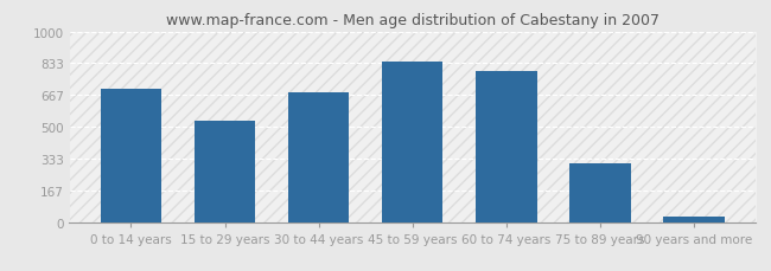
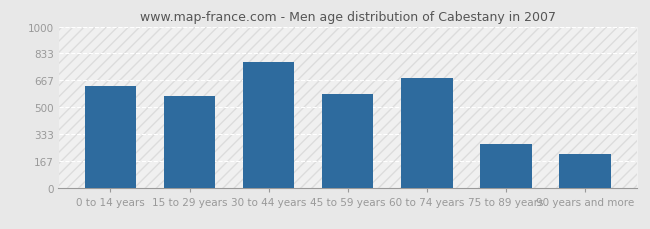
0 to 14 years: 700 -> 630
15 to 29 years: 530 -> 570
30 to 44 years: 680 -> 780
45 to 59 years: 840 -> 580
60 to 74 years: 790 -> 680
75 to 89 years: 310 -> 270
90 years and more: 30 -> 210
